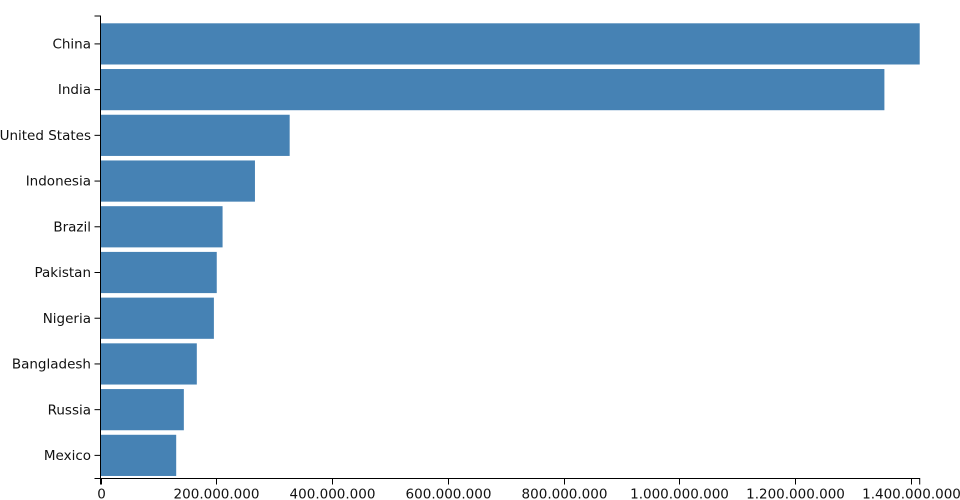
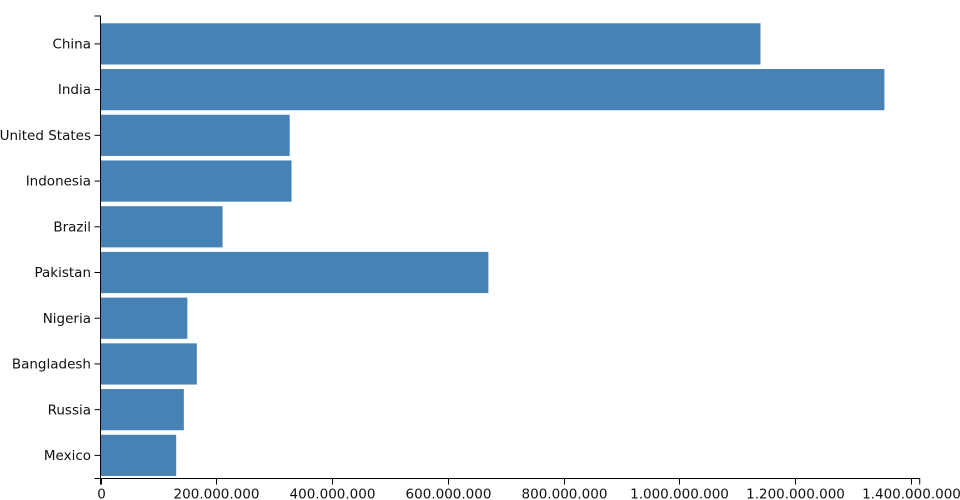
China: 1420000000 -> 1140000000
Indonesia: 270000000 -> 330000000
Pakistan: 200000000 -> 670000000
Nigeria: 200000000 -> 150000000
